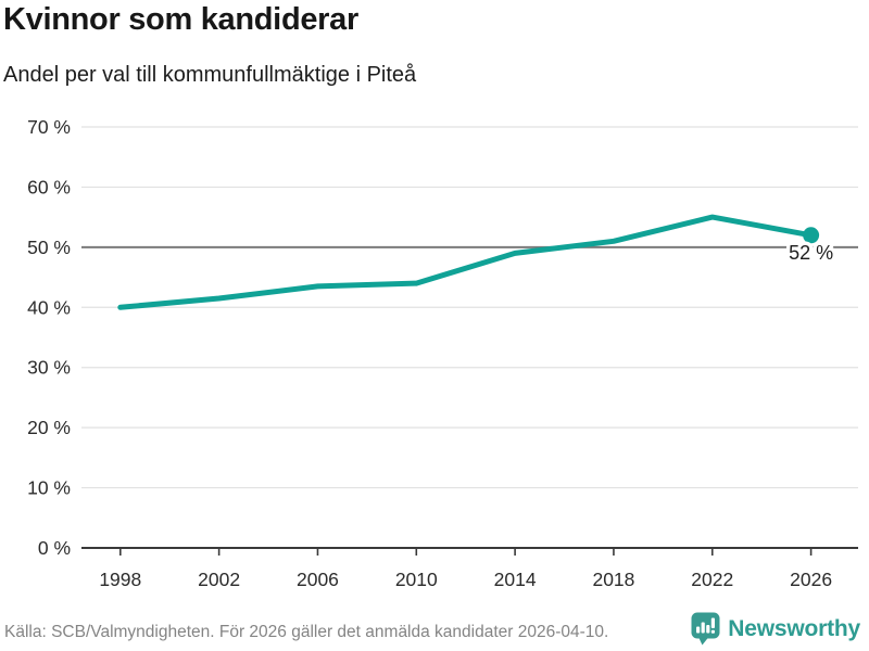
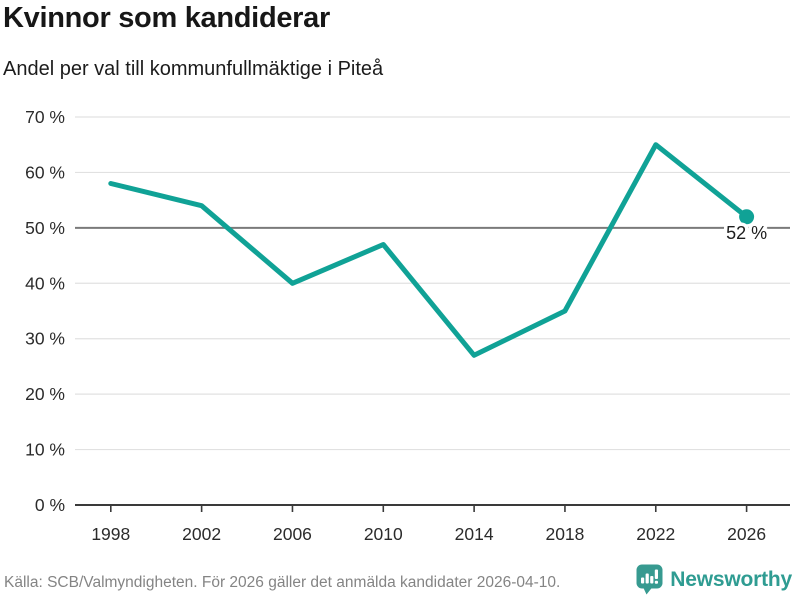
1998: 40% -> 58%
2002: 42% -> 54%
2006: 44% -> 40%
2010: 44% -> 47%
2014: 49% -> 27%
2018: 51% -> 35%
2022: 55% -> 65%
